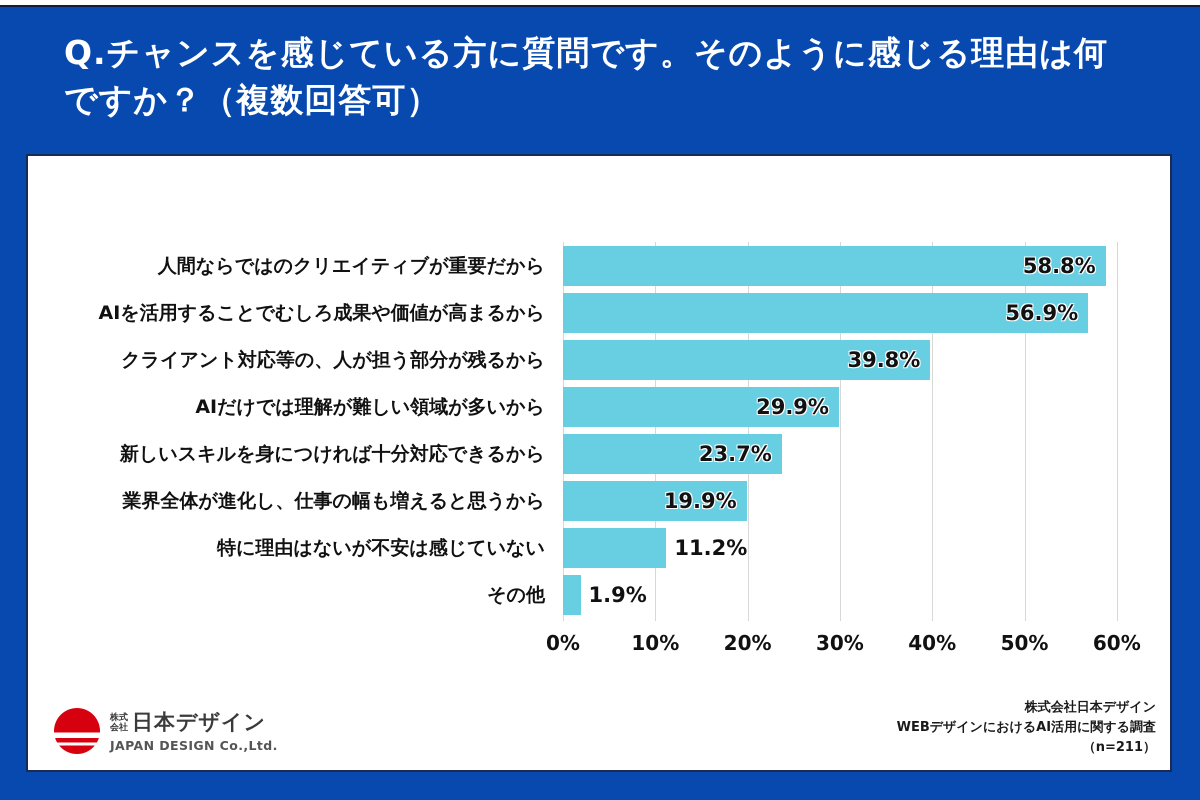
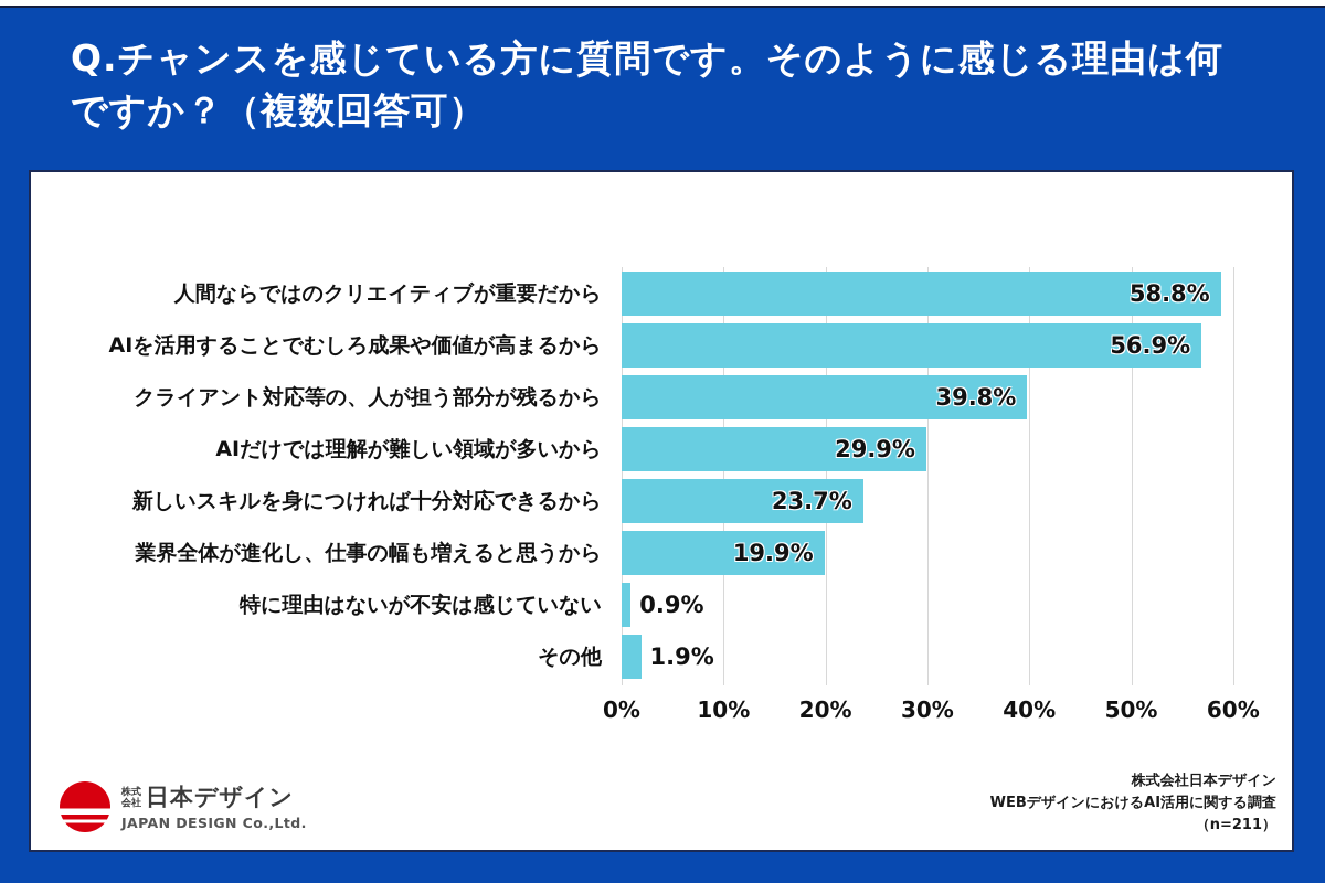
特に理由はないが不安は感じていない: 11.2% -> 0.9%
